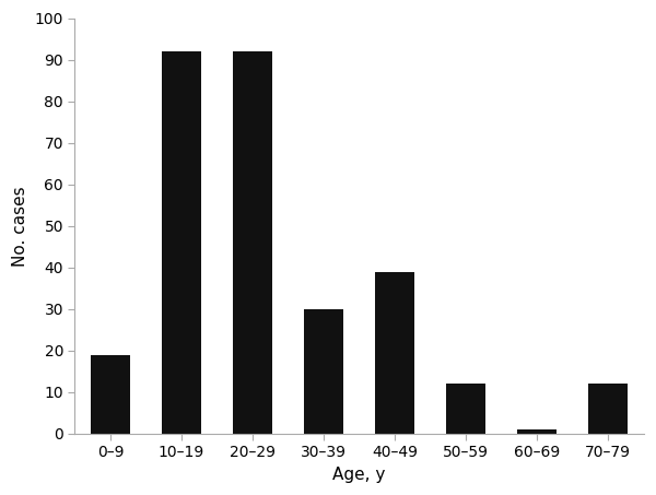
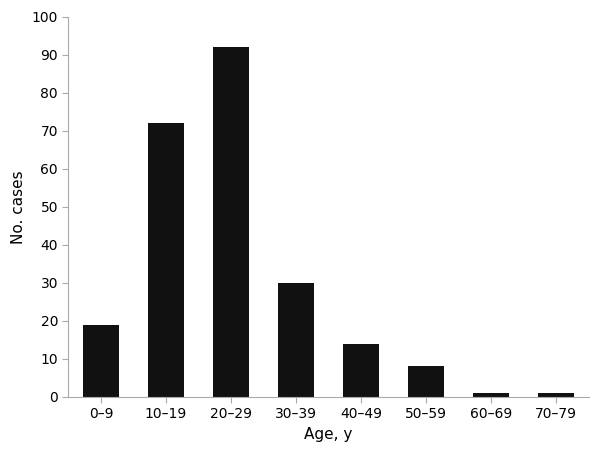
10–19: 92 -> 72
40–49: 39 -> 14
50–59: 12 -> 8
70–79: 12 -> 1
